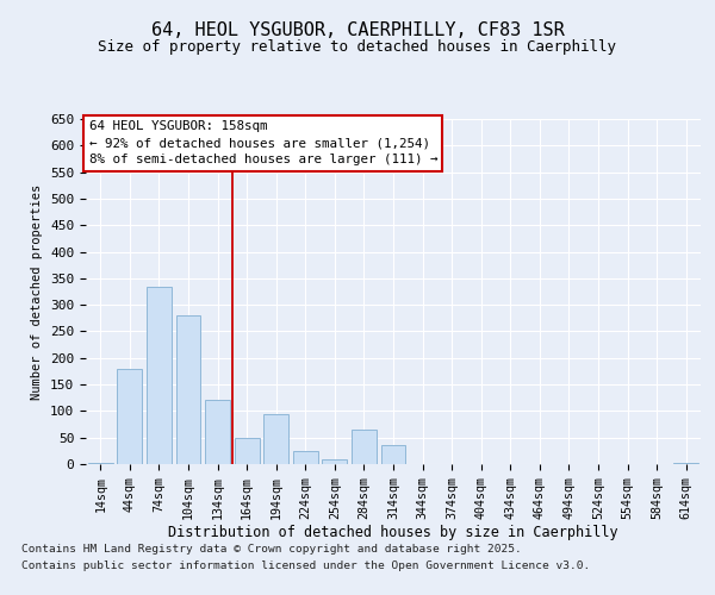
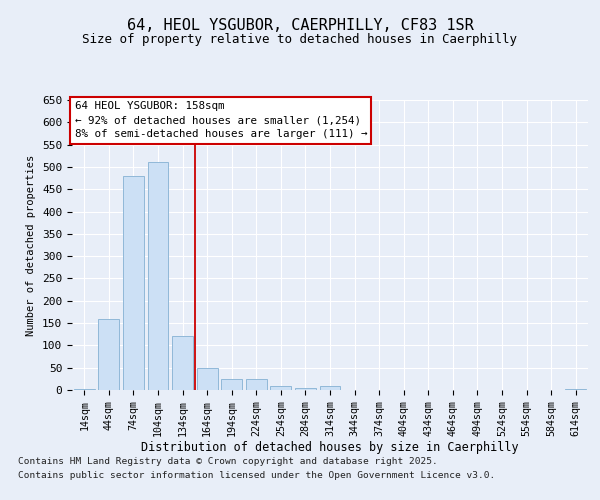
44sqm: 180 -> 160
74sqm: 335 -> 480
104sqm: 280 -> 510
194sqm: 95 -> 25
284sqm: 65 -> 5
314sqm: 35 -> 10
